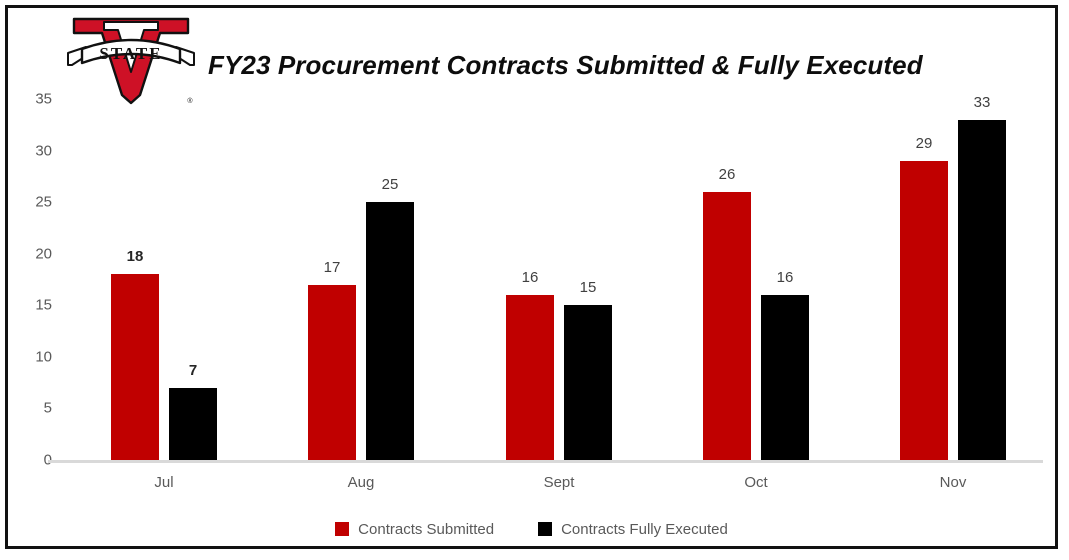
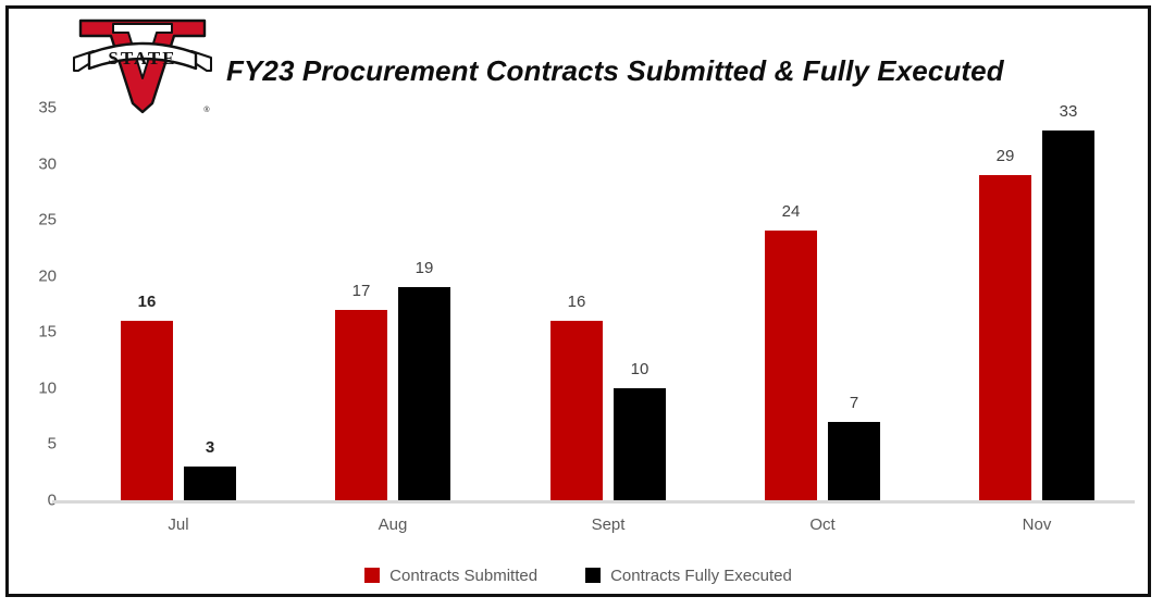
Contracts Submitted/Jul: 18 -> 16
Contracts Fully Executed/Jul: 7 -> 3
Contracts Fully Executed/Aug: 25 -> 19
Contracts Fully Executed/Sept: 15 -> 10
Contracts Submitted/Oct: 26 -> 24
Contracts Fully Executed/Oct: 16 -> 7
